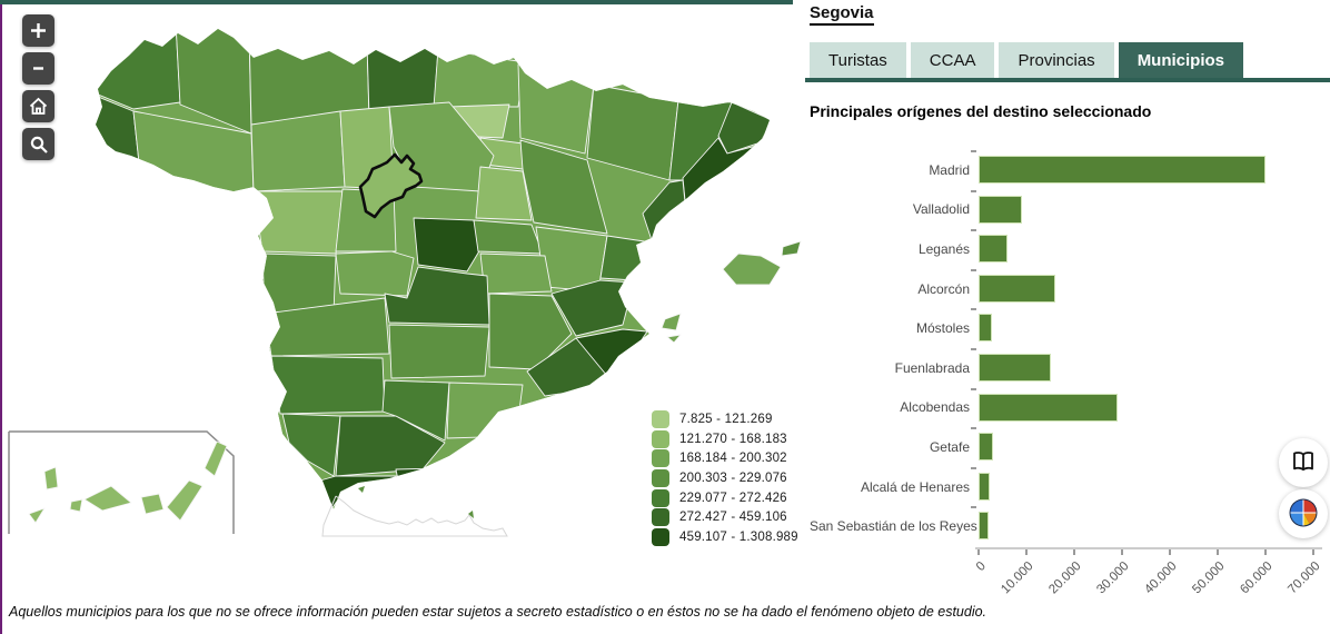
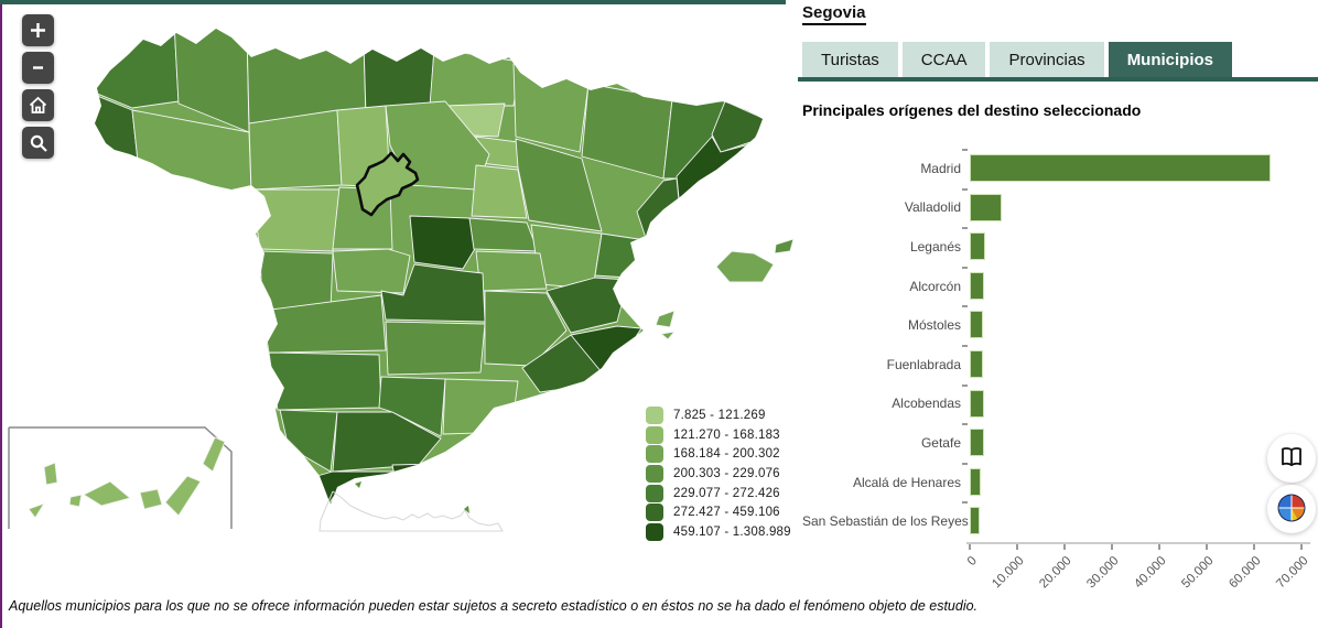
Madrid: 60000 -> 64000
Valladolid: 9000 -> 7000
Leganés: 6000 -> 3000
Alcorcón: 16000 -> 3000
Fuenlabrada: 15000 -> 3000
Alcobendas: 29000 -> 3000
